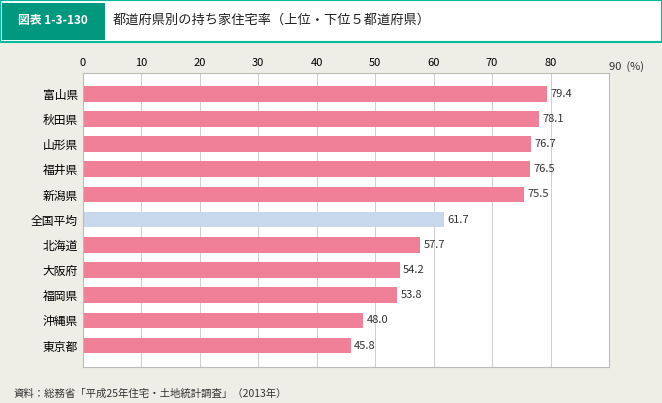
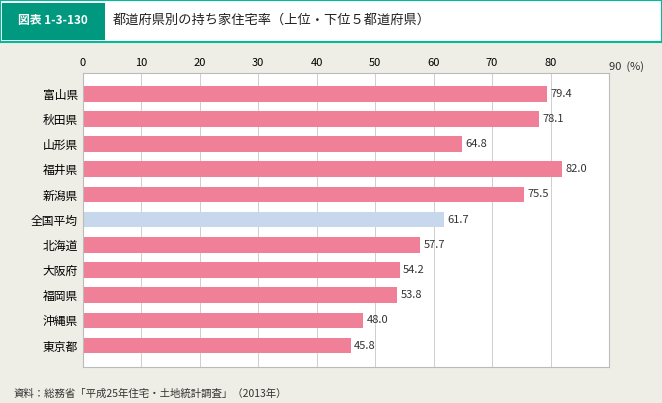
山形県: 76.7 -> 64.8
福井県: 76.5 -> 82.0
